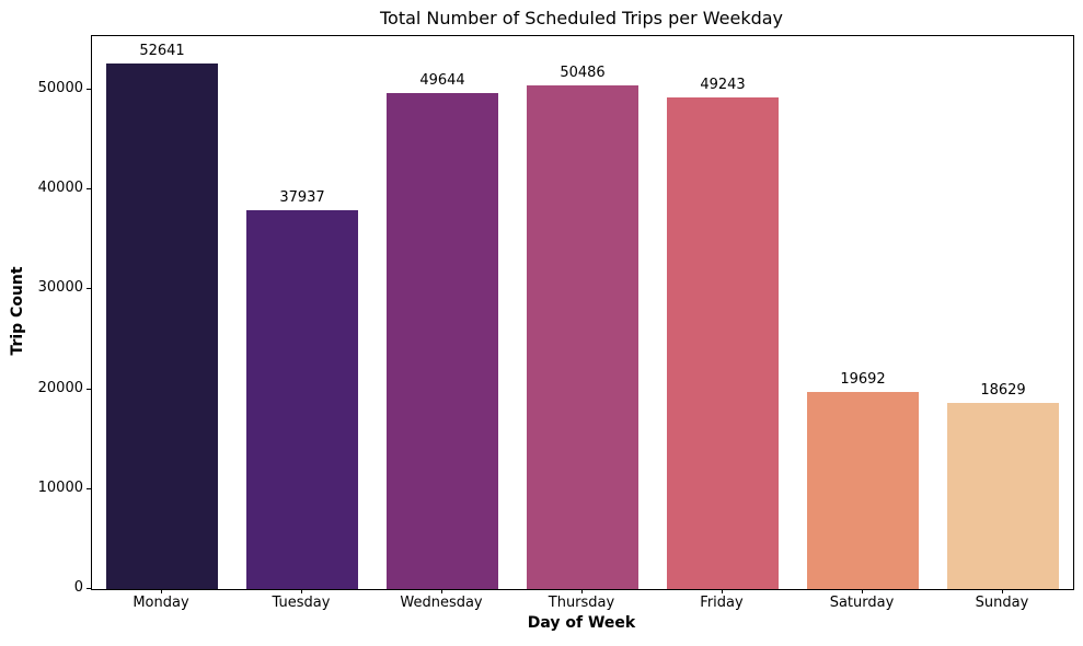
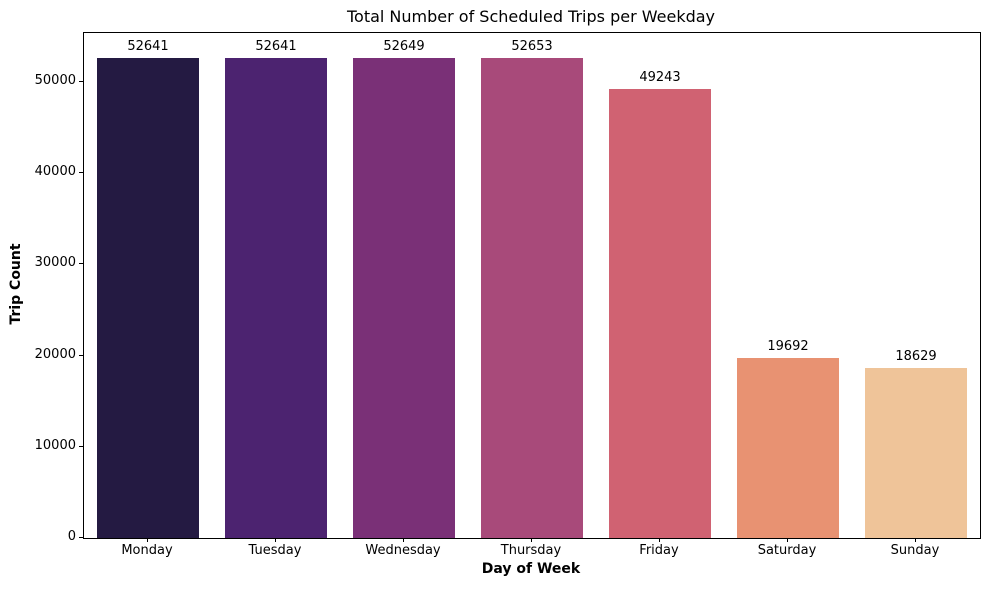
Tuesday: 37937 -> 52641
Wednesday: 49644 -> 52649
Thursday: 50486 -> 52653
